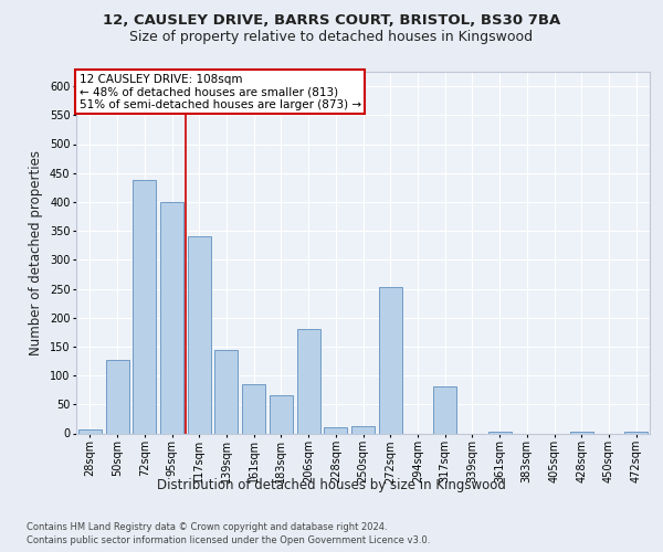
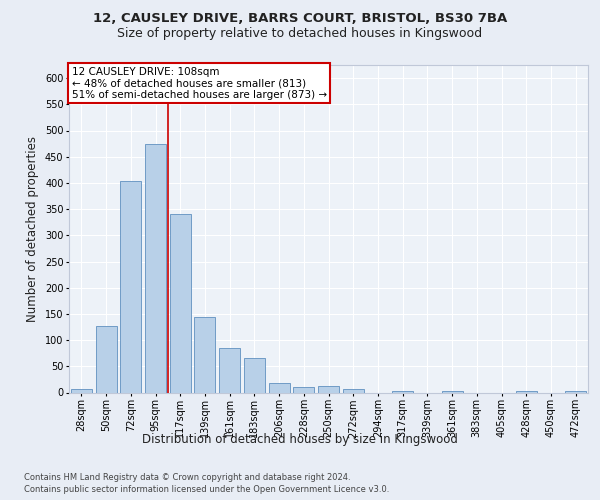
72sqm: 438 -> 403
95sqm: 400 -> 475
206sqm: 180 -> 18
272sqm: 252 -> 6
317sqm: 82 -> 3
